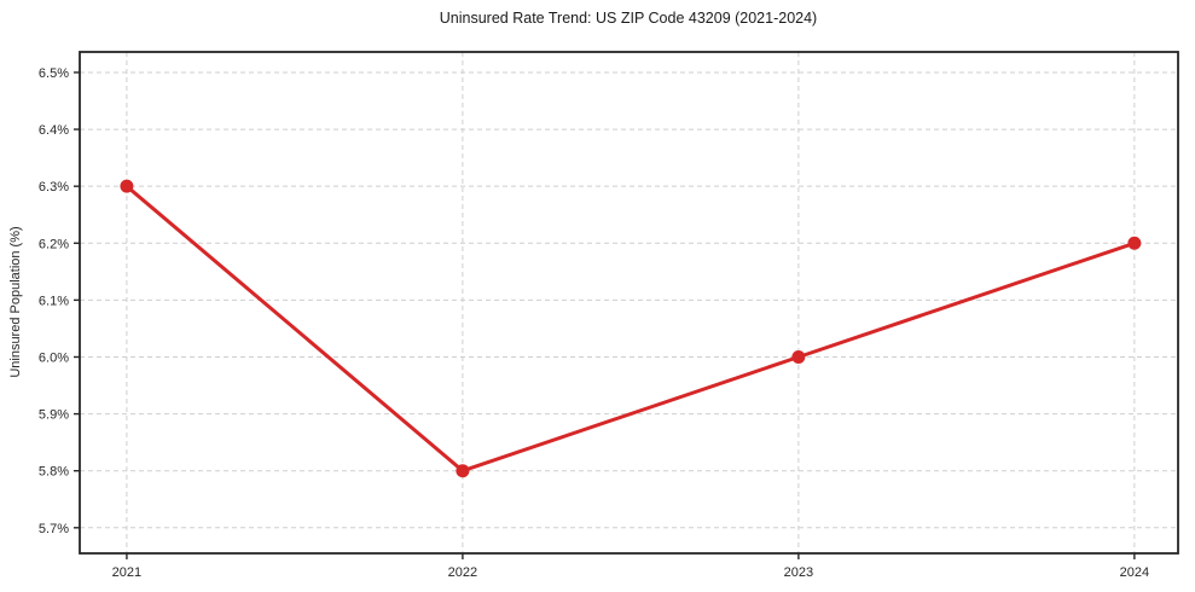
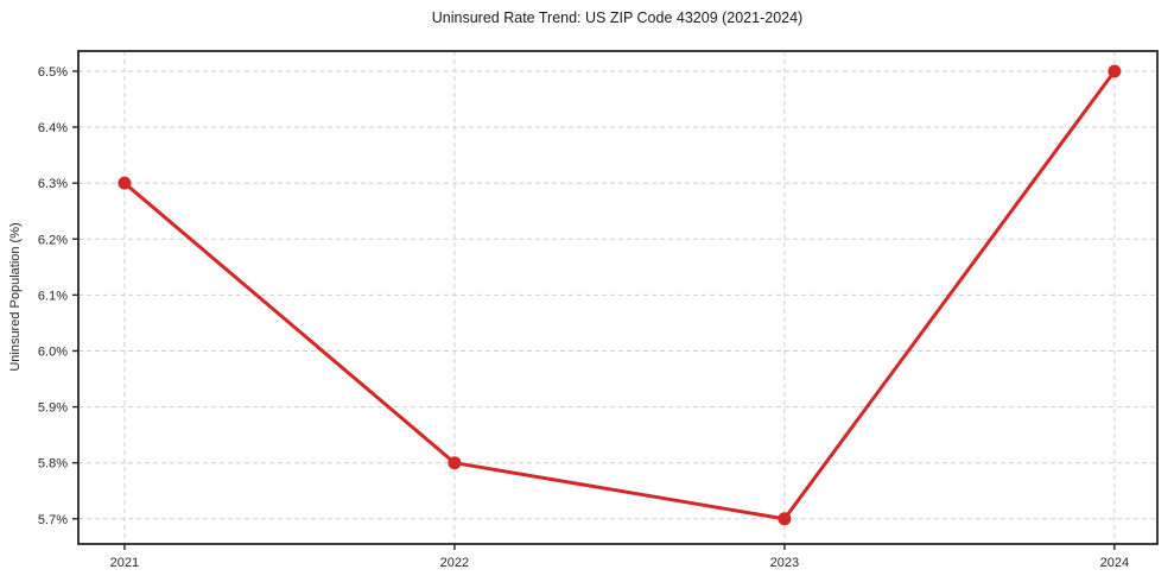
2023: 6.0% -> 5.7%
2024: 6.2% -> 6.5%
